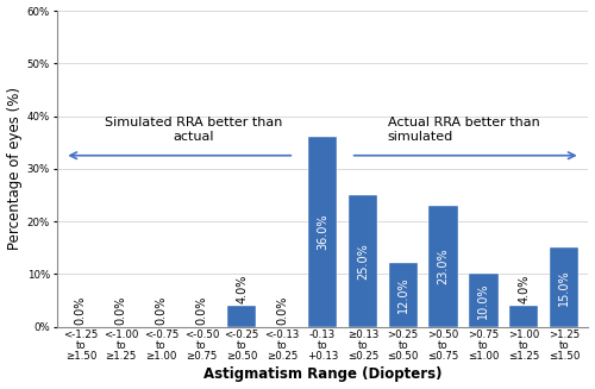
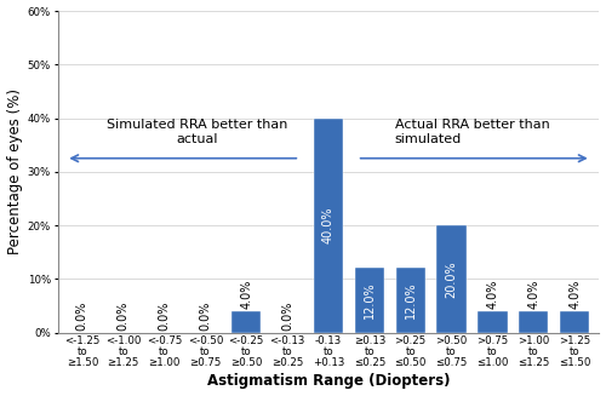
-0.13 to +0.13: 36.0% -> 40.0%
≥0.13 to ≤0.25: 25.0% -> 12.0%
>0.50 to ≤0.75: 23.0% -> 20.0%
>0.75 to ≤1.00: 10.0% -> 4.0%
>1.25 to ≤1.50: 15.0% -> 4.0%
